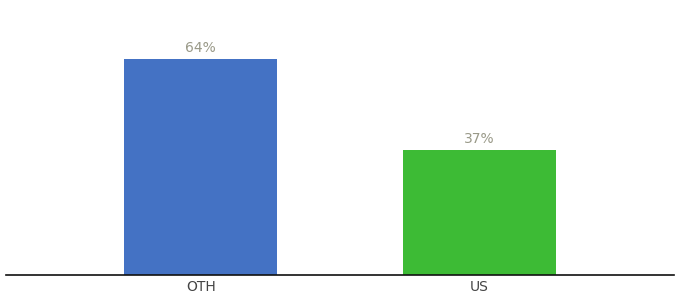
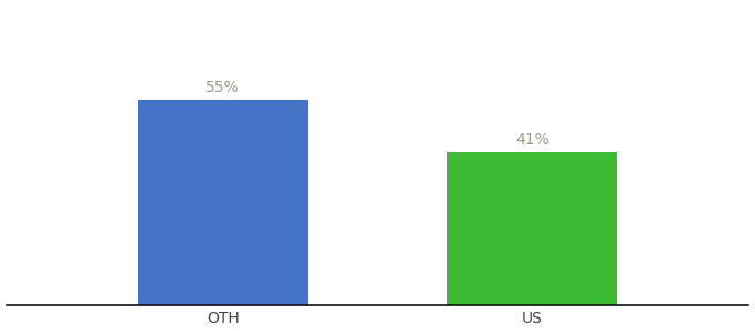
OTH: 64% -> 55%
US: 37% -> 41%
